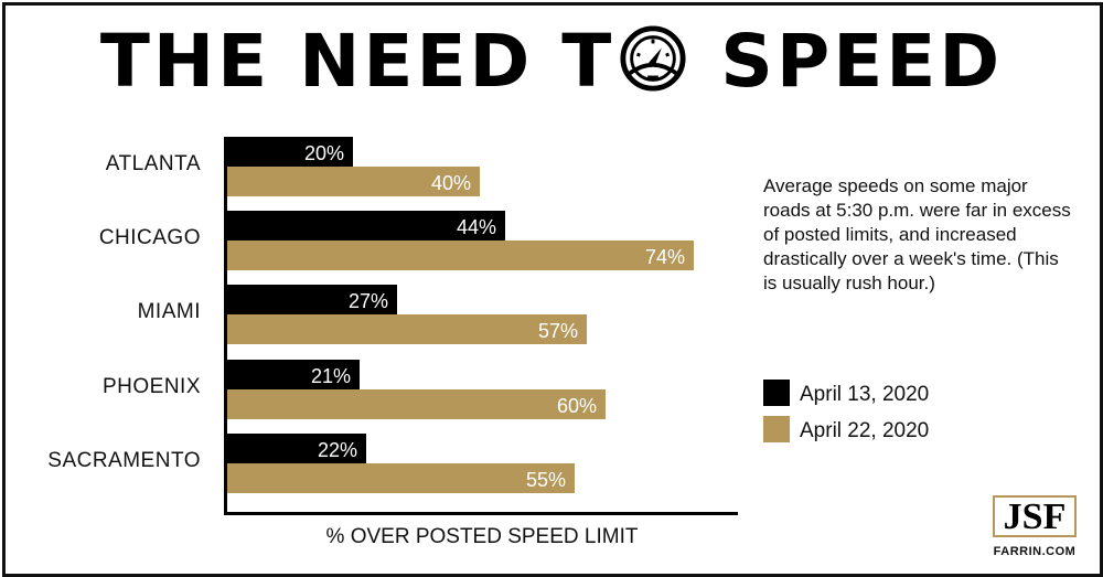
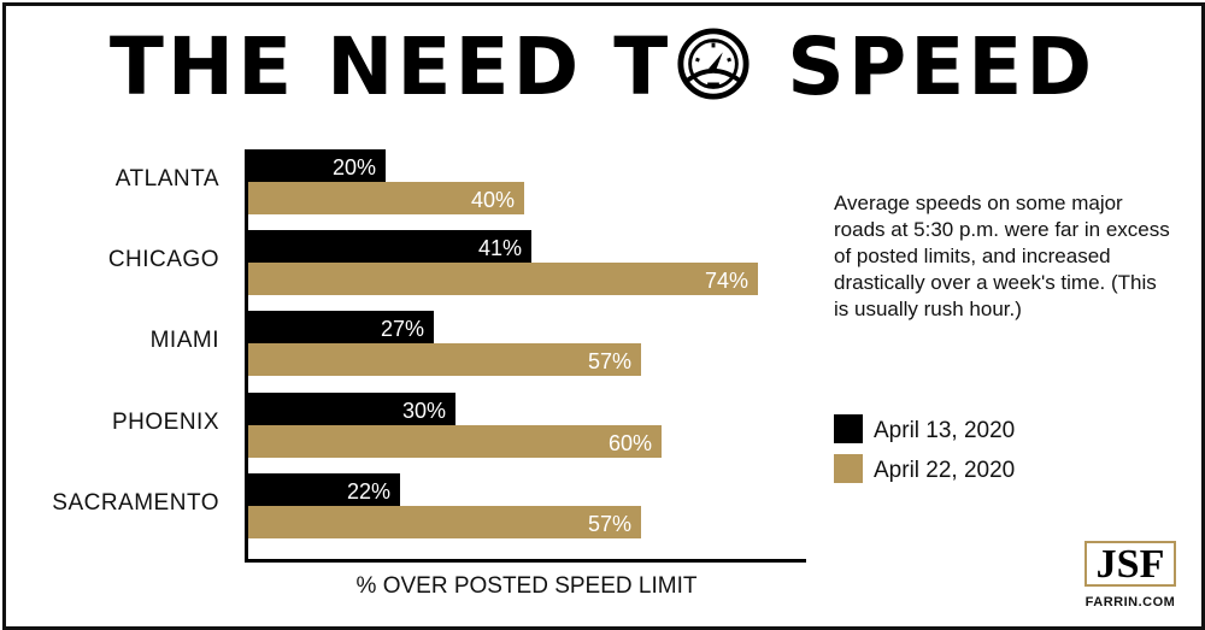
April 13, 2020/CHICAGO: 44% -> 41%
April 13, 2020/PHOENIX: 21% -> 30%
April 22, 2020/SACRAMENTO: 55% -> 57%
